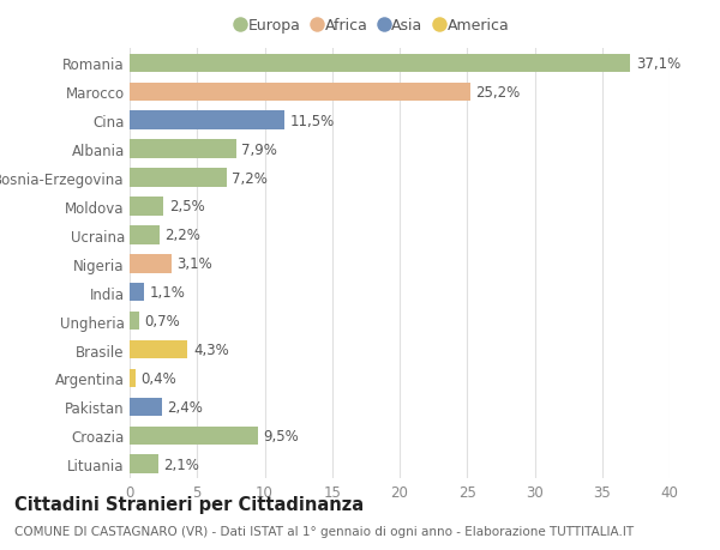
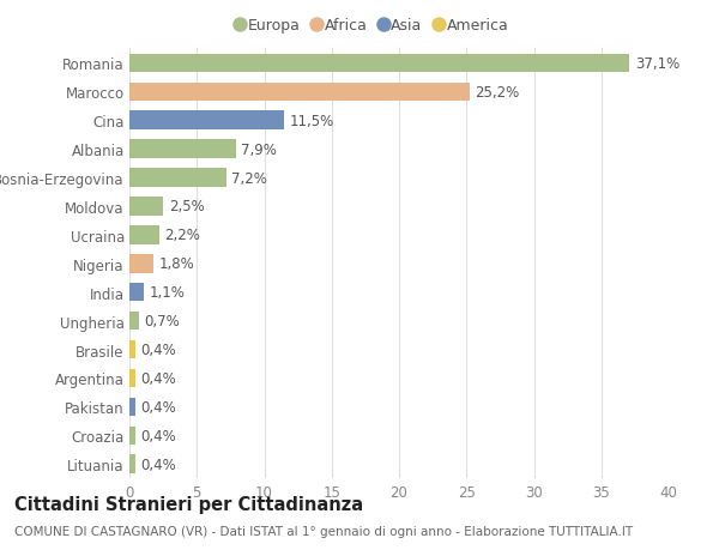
Nigeria: 3,1% -> 1,8%
Brasile: 4,3% -> 0,4%
Pakistan: 2,4% -> 0,4%
Croazia: 9,5% -> 0,4%
Lituania: 2,1% -> 0,4%
